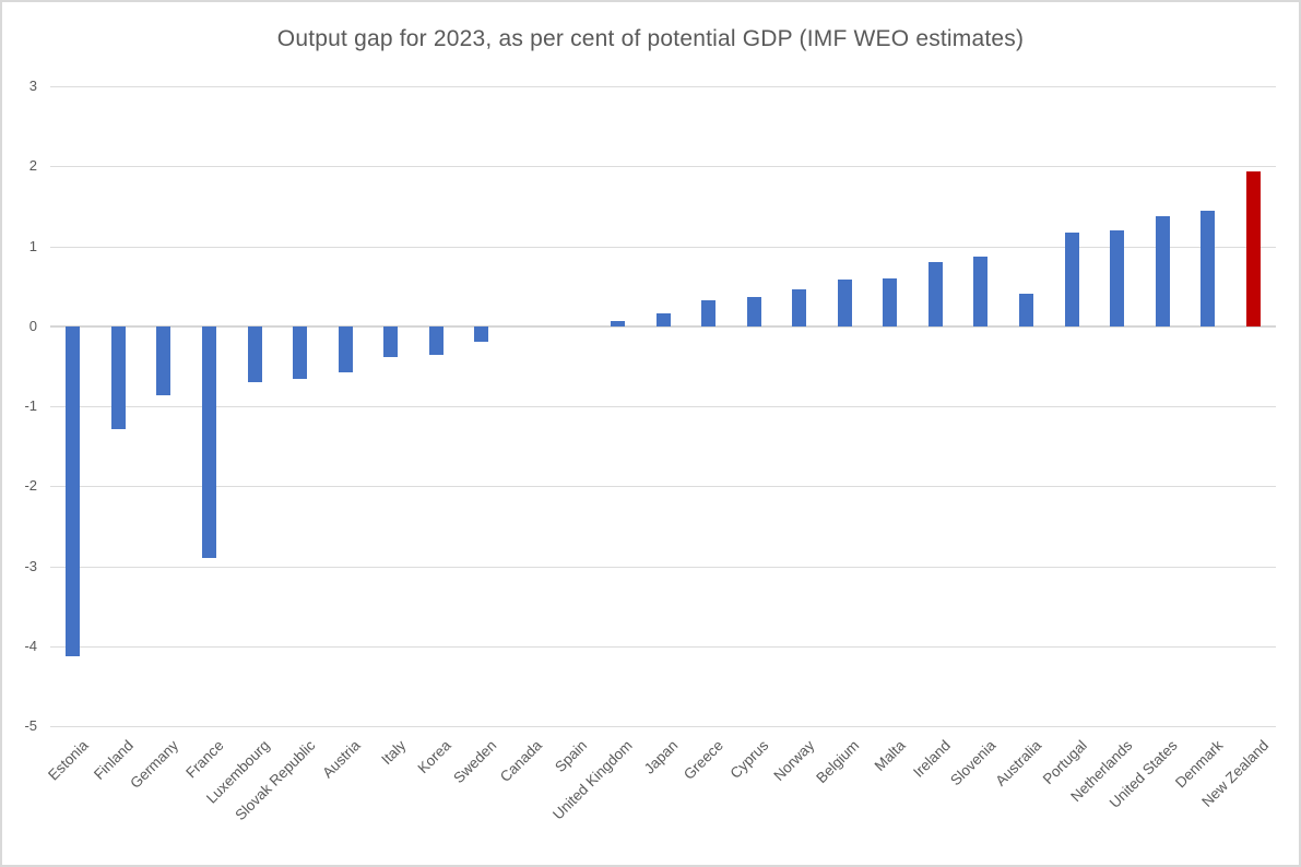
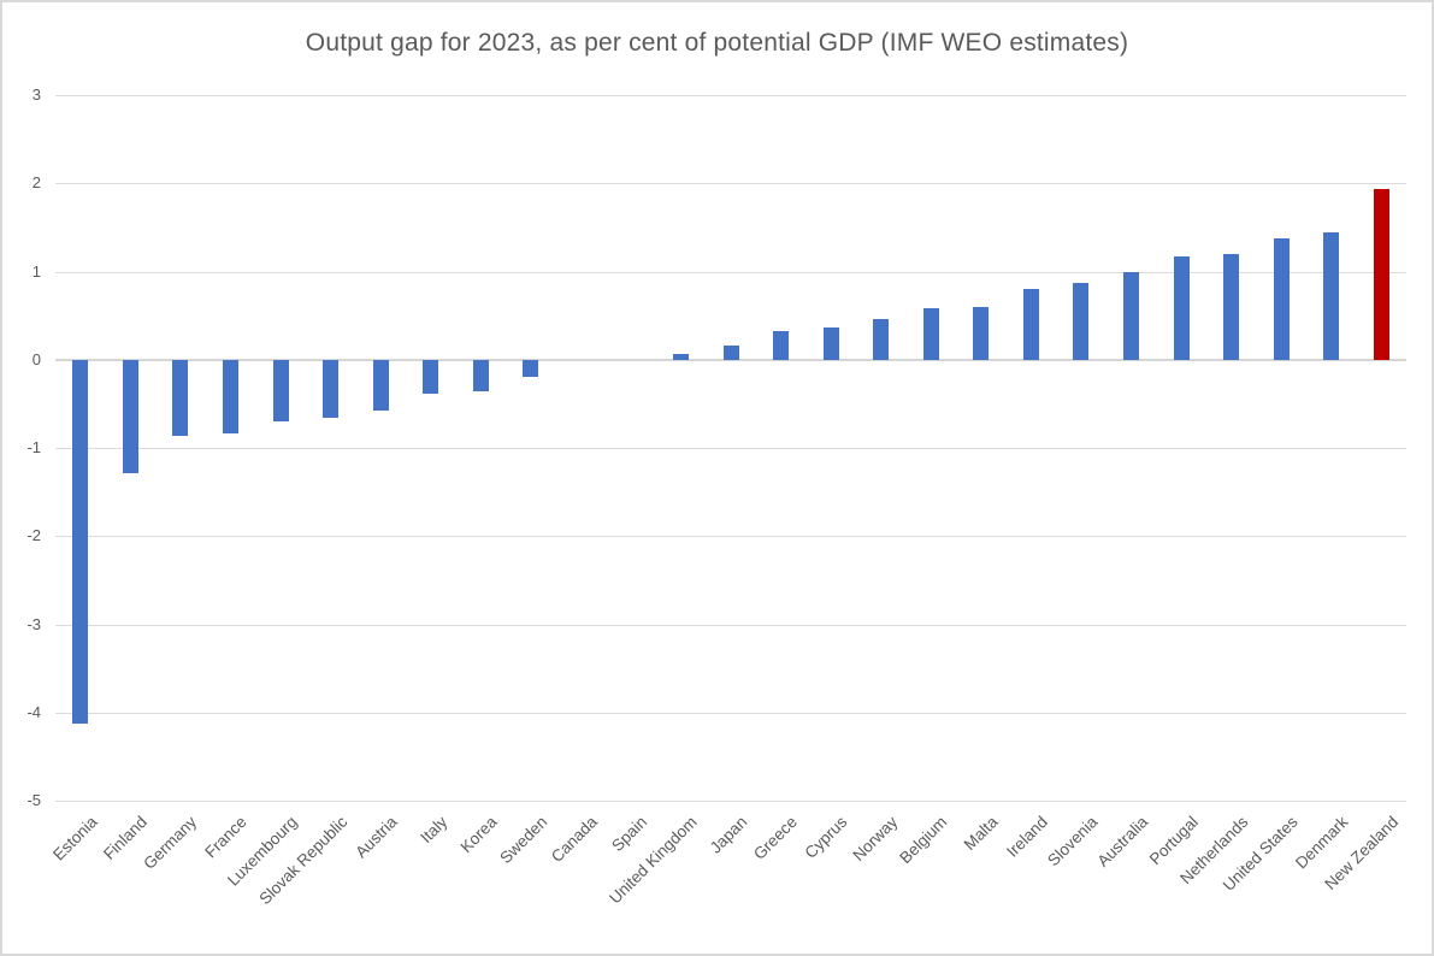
France: -2.9 -> -0.8
Australia: 0.4 -> 1.0
